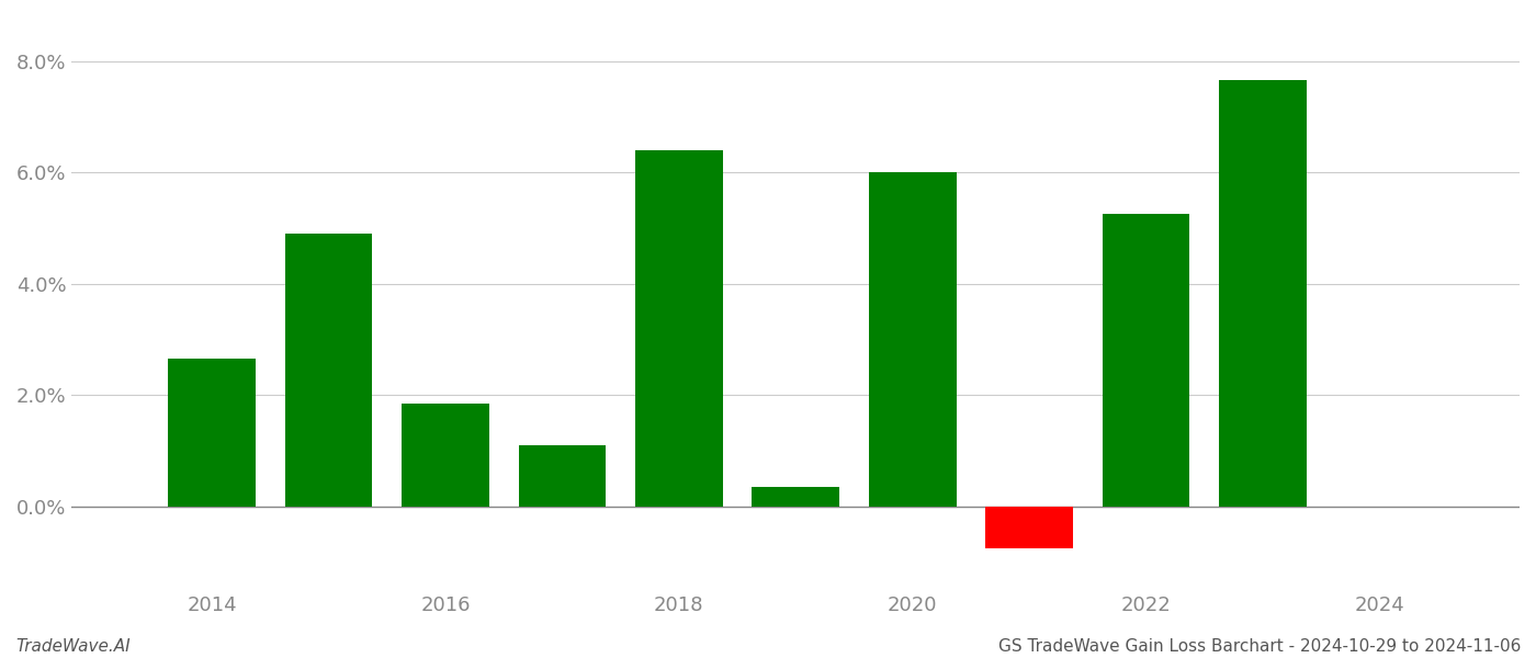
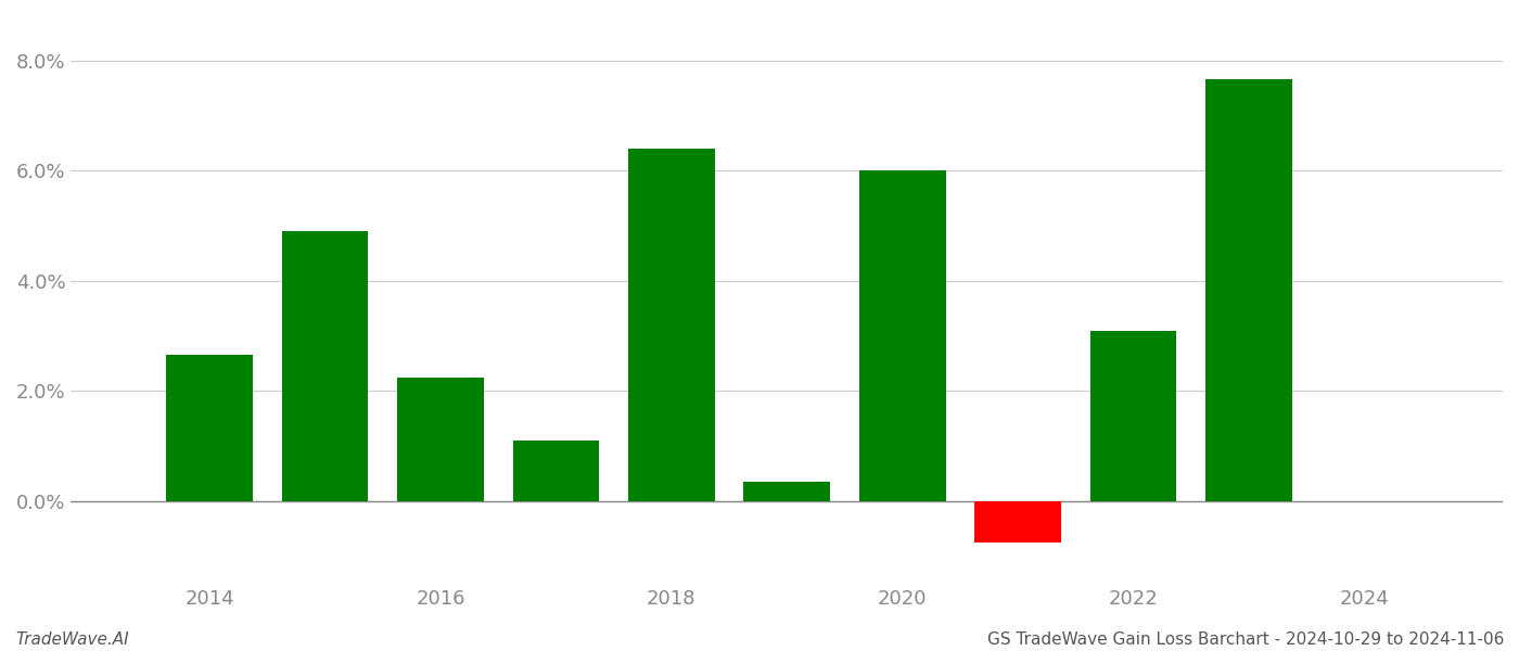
2016: 1.85% -> 2.24%
2022: 5.25% -> 3.10%
